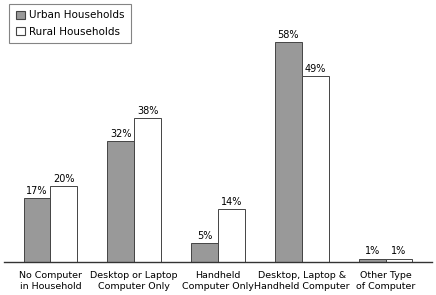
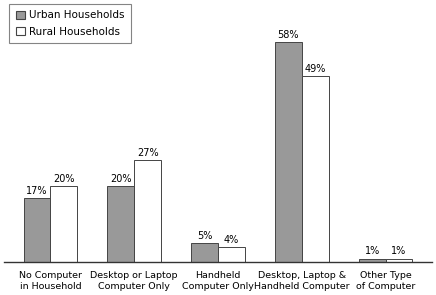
Urban Households/Desktop or Laptop Computer Only: 32% -> 20%
Rural Households/Desktop or Laptop Computer Only: 38% -> 27%
Rural Households/Handheld Computer Only: 14% -> 4%
